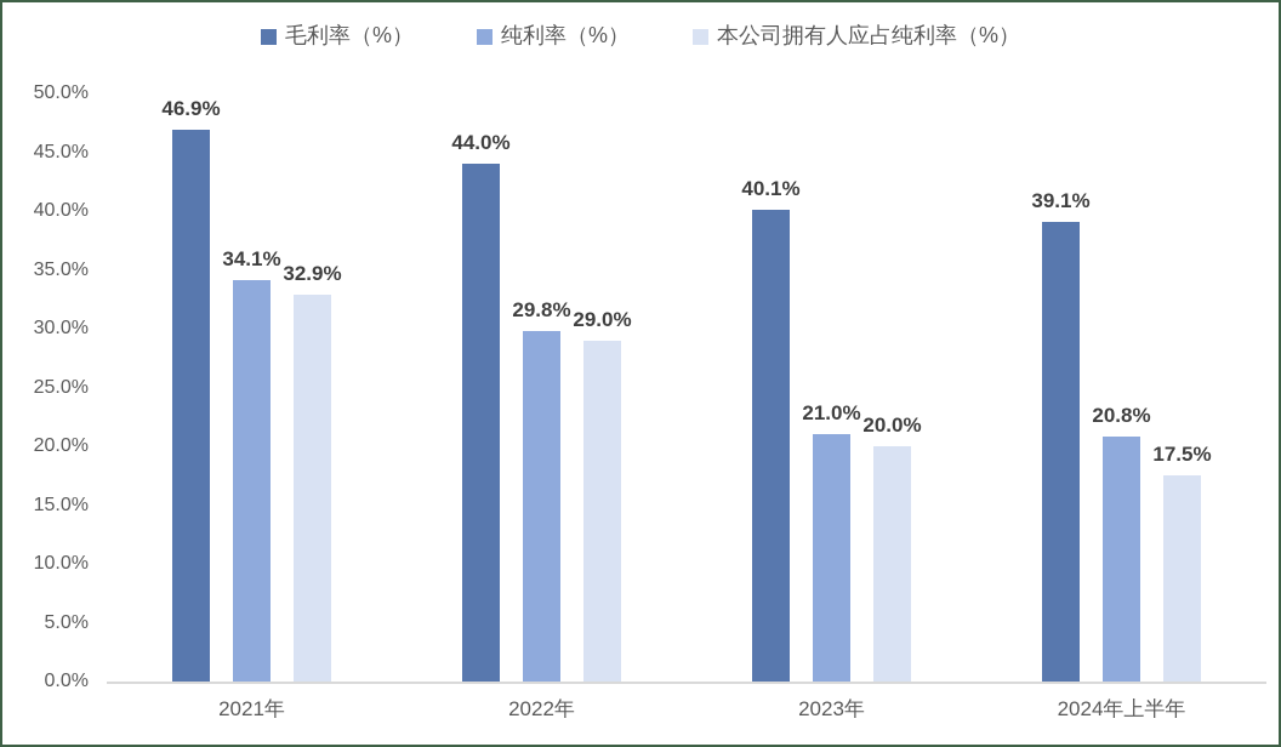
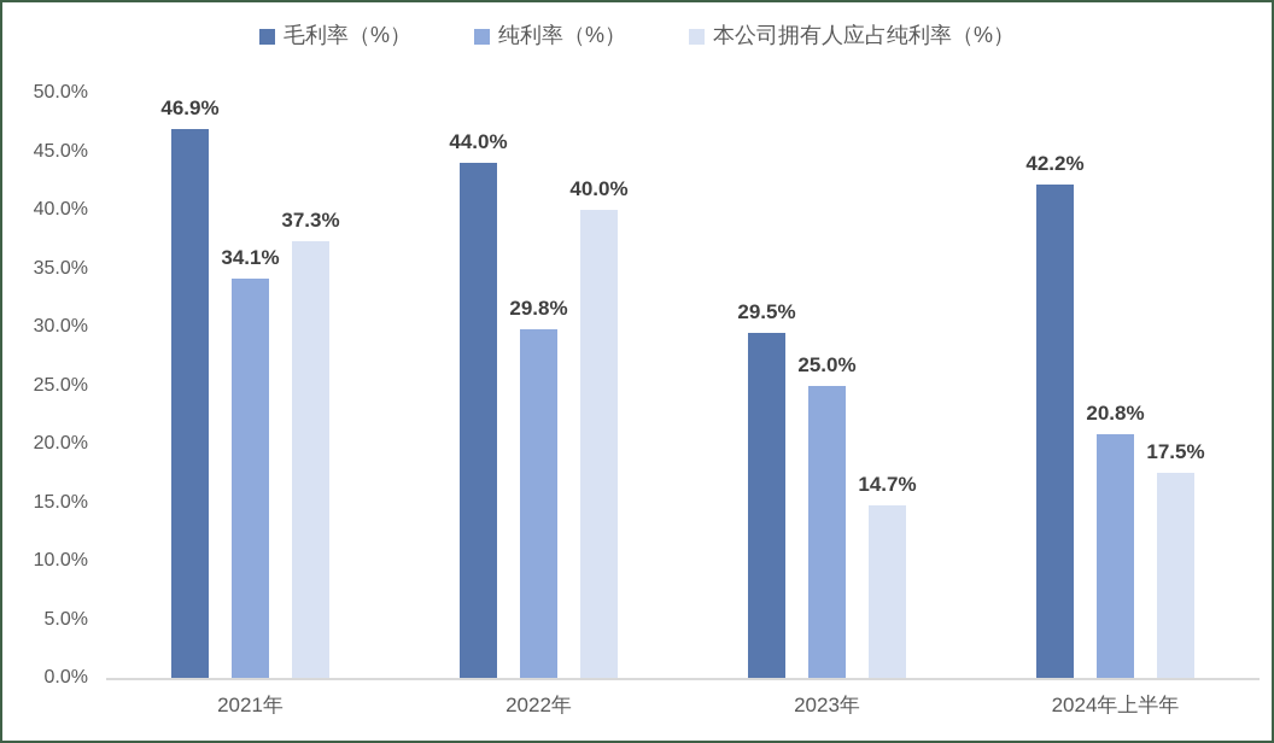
本公司拥有人应占纯利率（%）/2021年: 32.9% -> 37.3%
本公司拥有人应占纯利率（%）/2022年: 29.0% -> 40.0%
毛利率（%）/2023年: 40.1% -> 29.5%
纯利率（%）/2023年: 21.0% -> 25.0%
本公司拥有人应占纯利率（%）/2023年: 20.0% -> 14.7%
毛利率（%）/2024年上半年: 39.1% -> 42.2%
